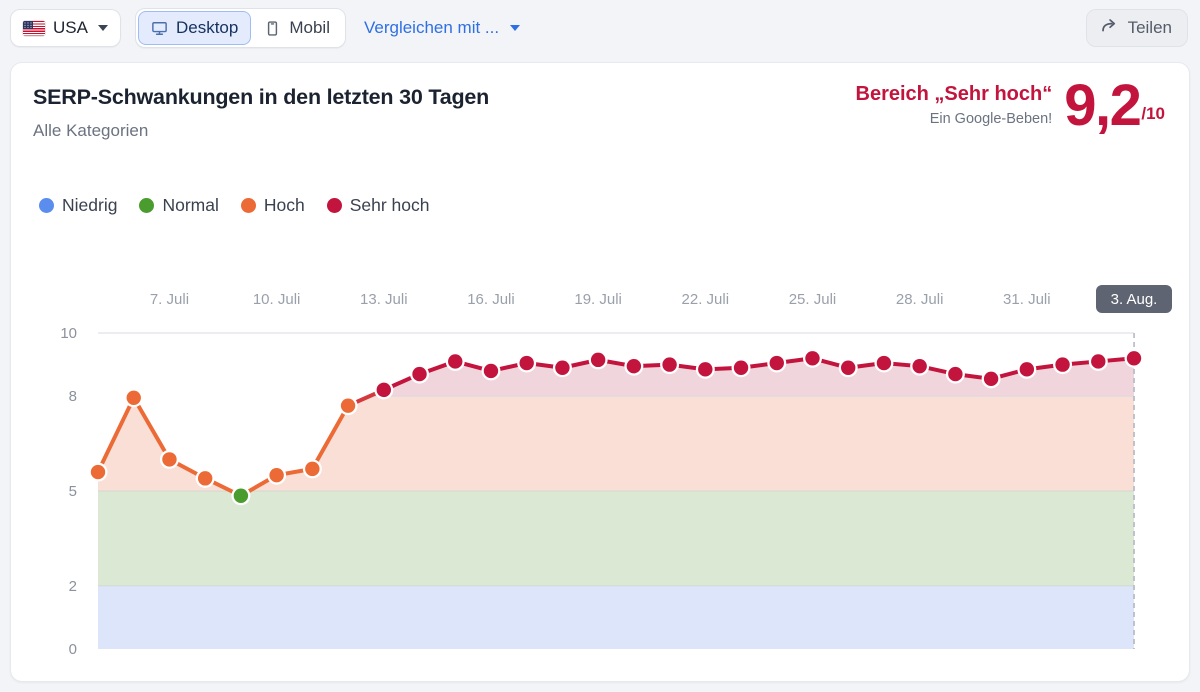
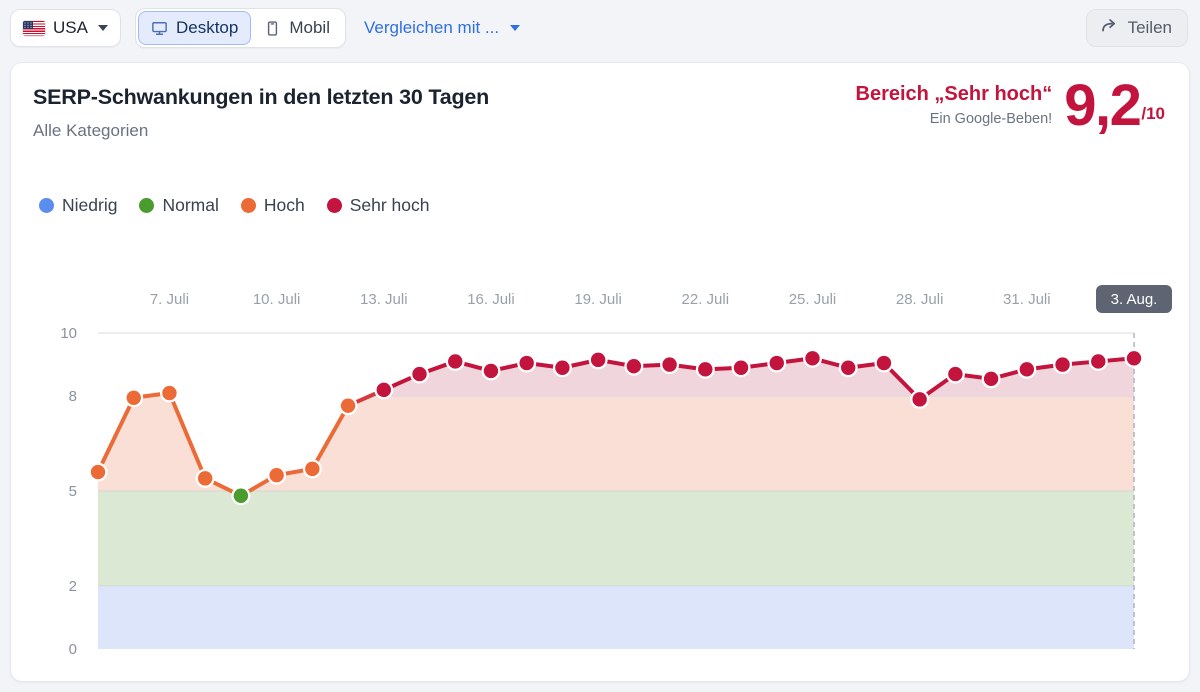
7. Juli: 6.0 -> 8.1
28. Juli: 8.9 -> 7.9
